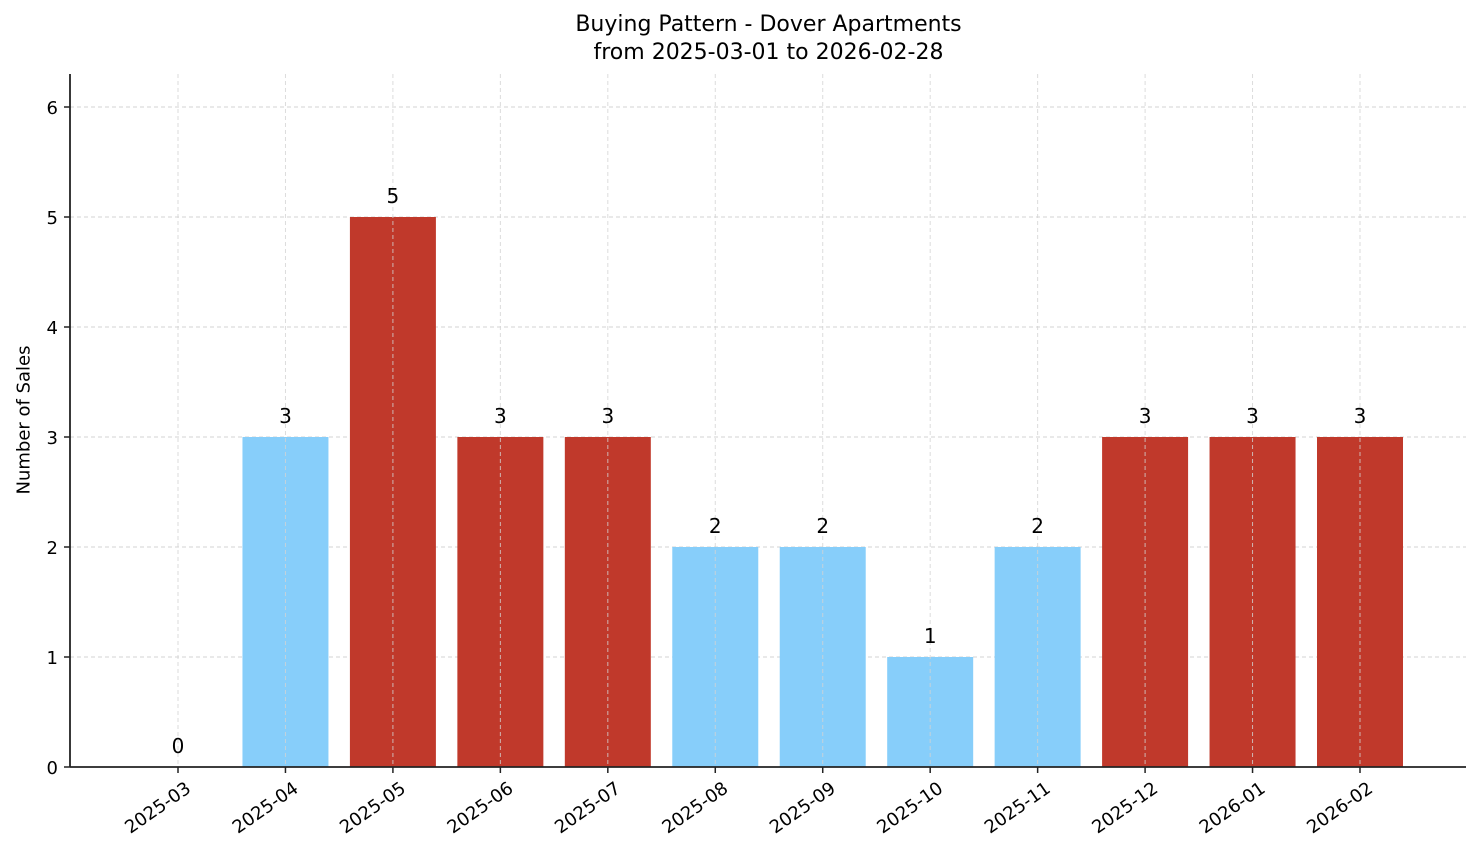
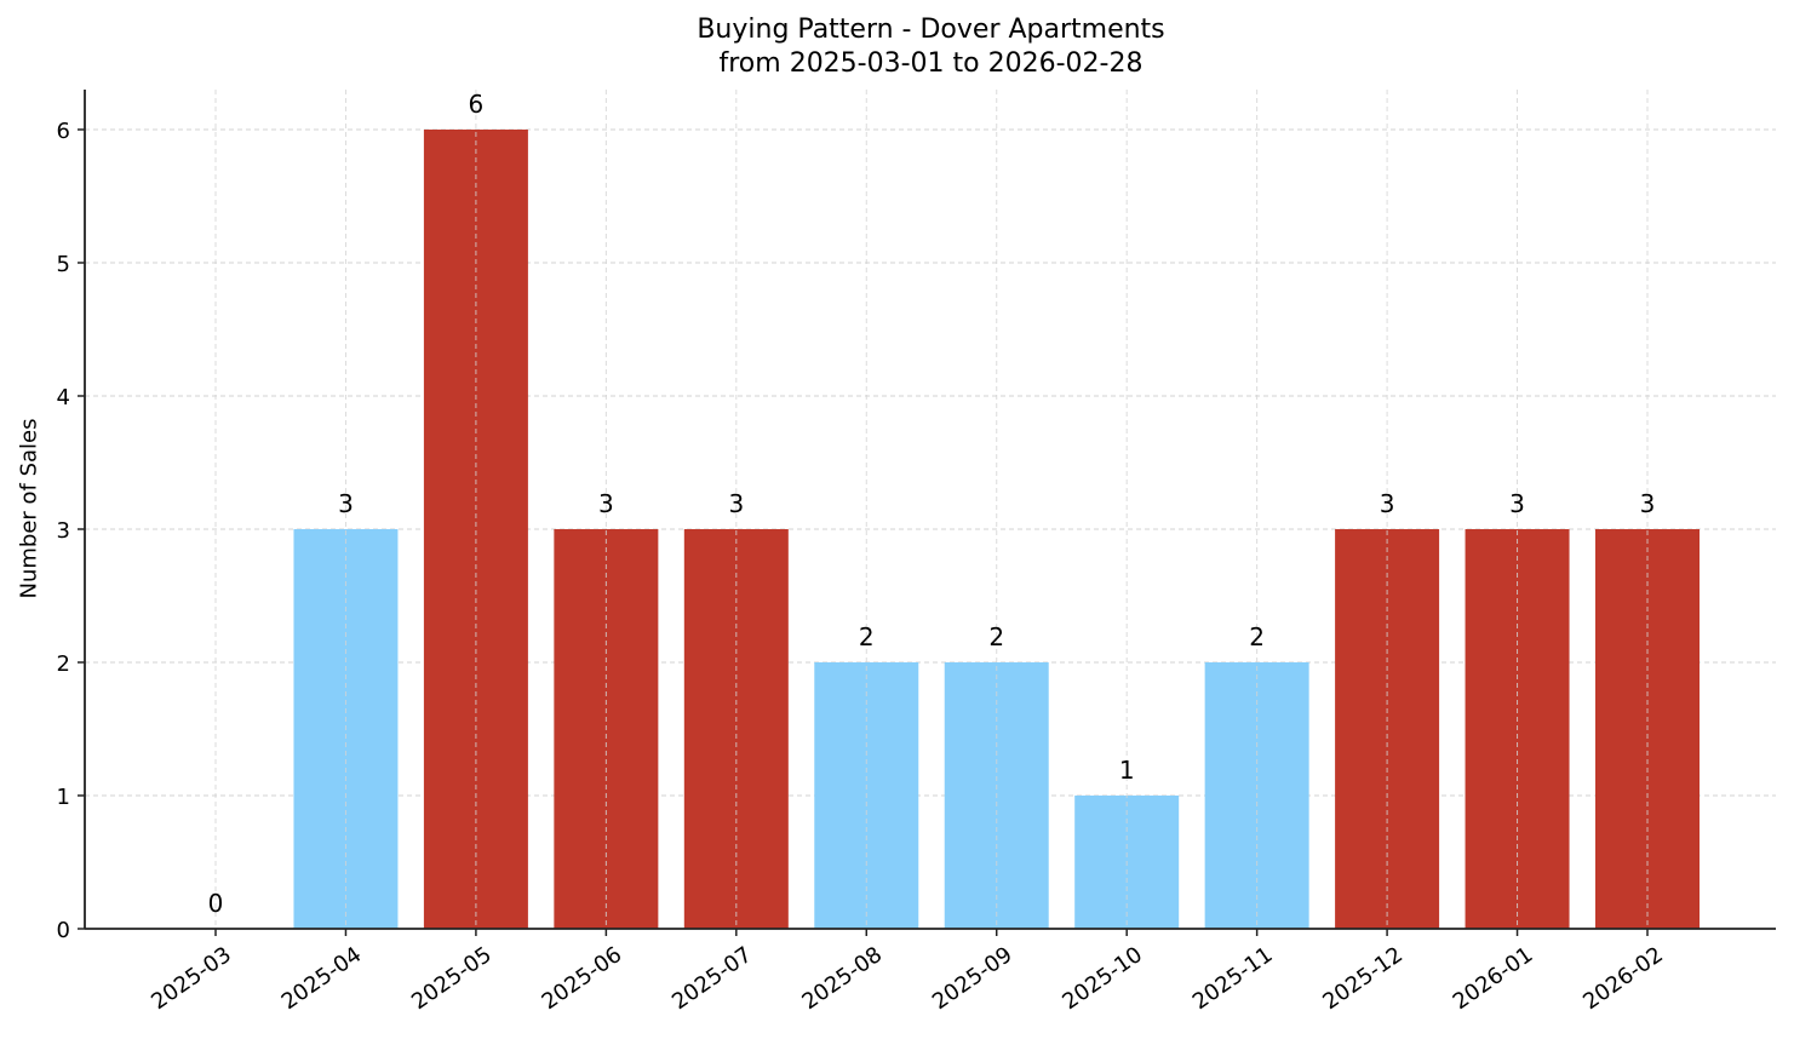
2025-05: 5 -> 6
